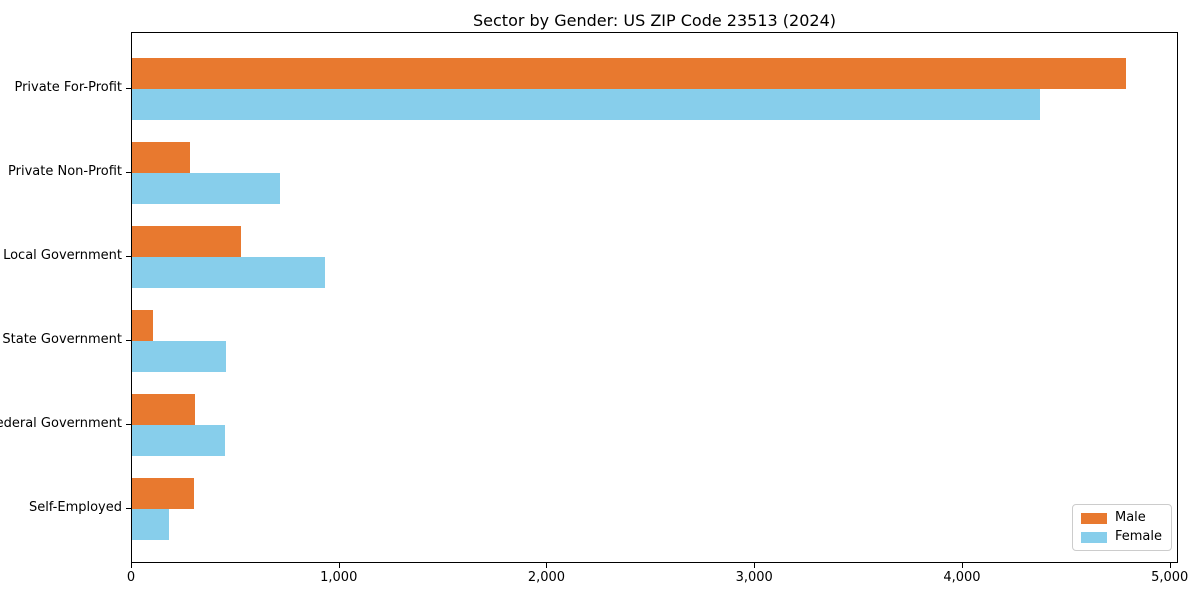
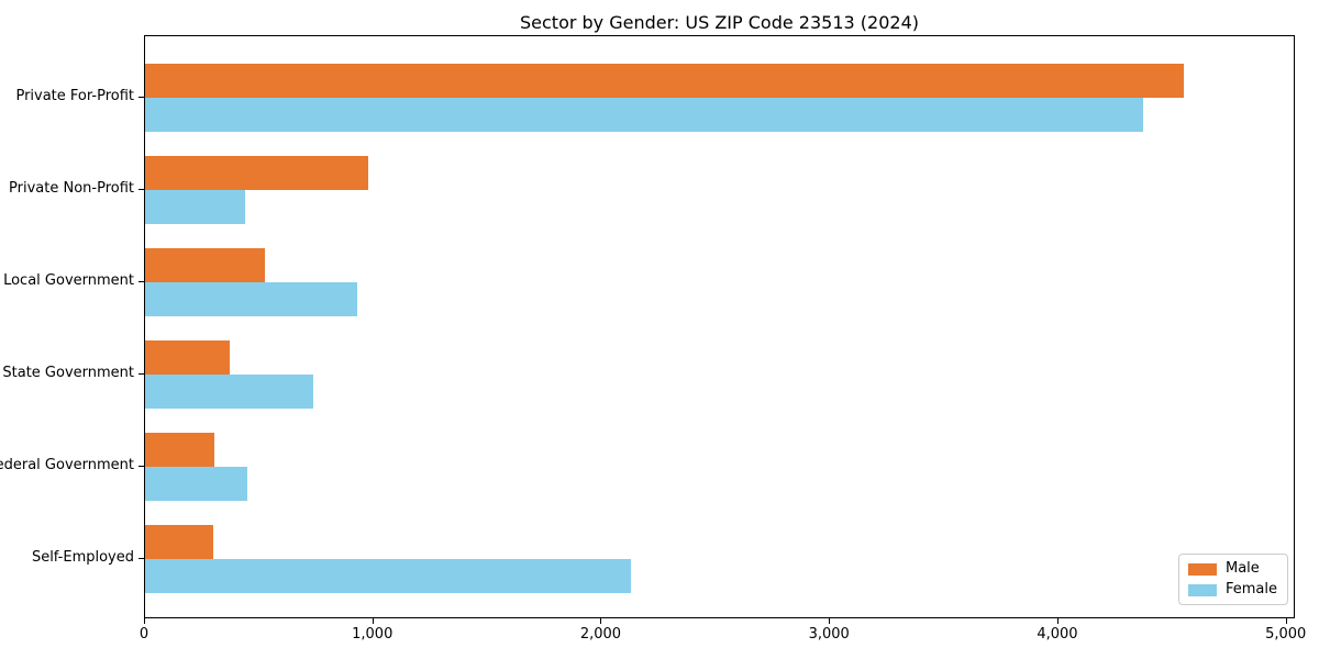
Male/Private For-Profit: 4800 -> 4560
Male/Private Non-Profit: 280 -> 980
Female/Private Non-Profit: 720 -> 440
Male/State Government: 100 -> 370
Female/State Government: 460 -> 740
Female/Self-Employed: 180 -> 2130
